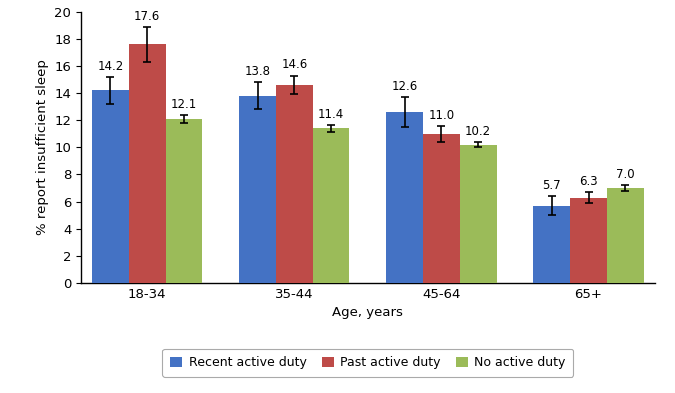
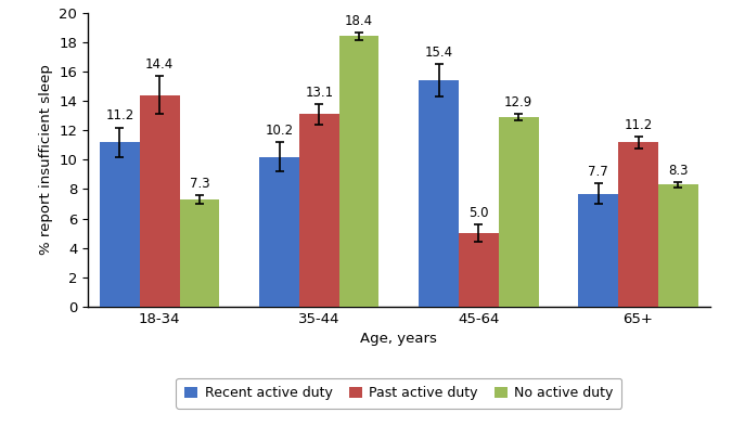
Recent active duty/18-34: 14.2 -> 11.2
Past active duty/18-34: 17.6 -> 14.4
No active duty/18-34: 12.1 -> 7.3
Recent active duty/35-44: 13.8 -> 10.2
Past active duty/35-44: 14.6 -> 13.1
No active duty/35-44: 11.4 -> 18.4
Recent active duty/45-64: 12.6 -> 15.4
Past active duty/45-64: 11.0 -> 5.0
No active duty/45-64: 10.2 -> 12.9
Recent active duty/65+: 5.7 -> 7.7
Past active duty/65+: 6.3 -> 11.2
No active duty/65+: 7.0 -> 8.3
